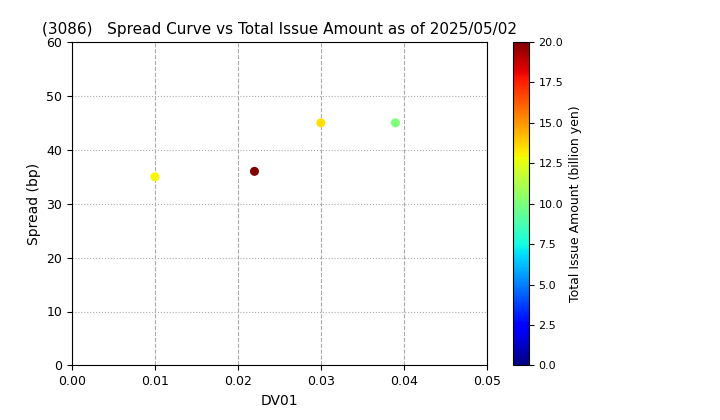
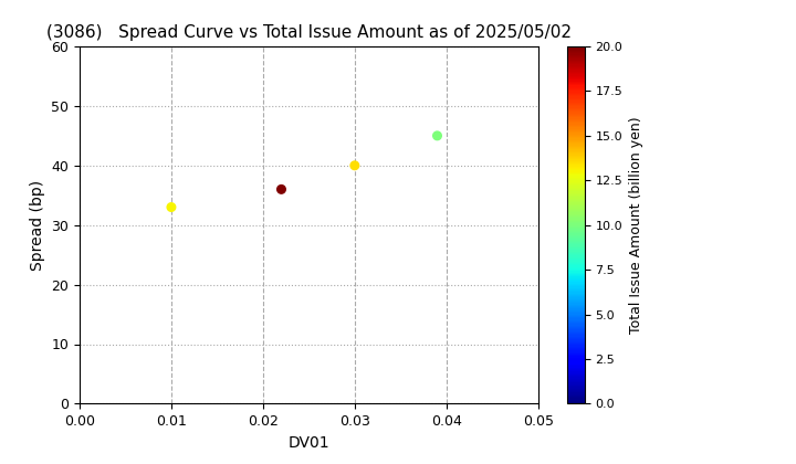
0.01: 35 -> 33
0.03: 45 -> 40
